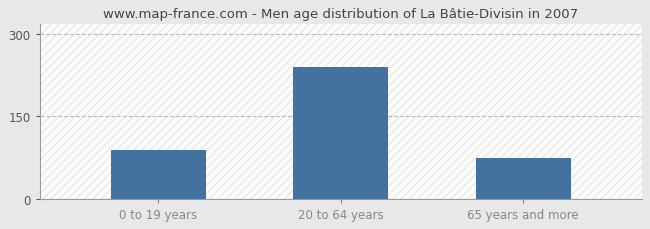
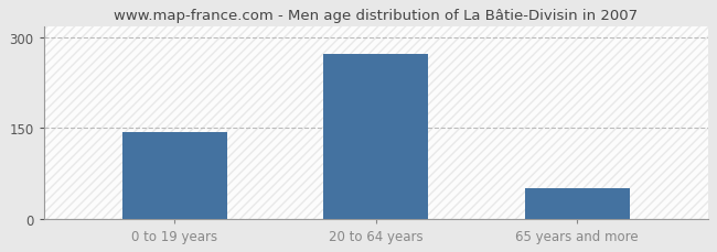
0 to 19 years: 88 -> 143
20 to 64 years: 240 -> 272
65 years and more: 74 -> 50
